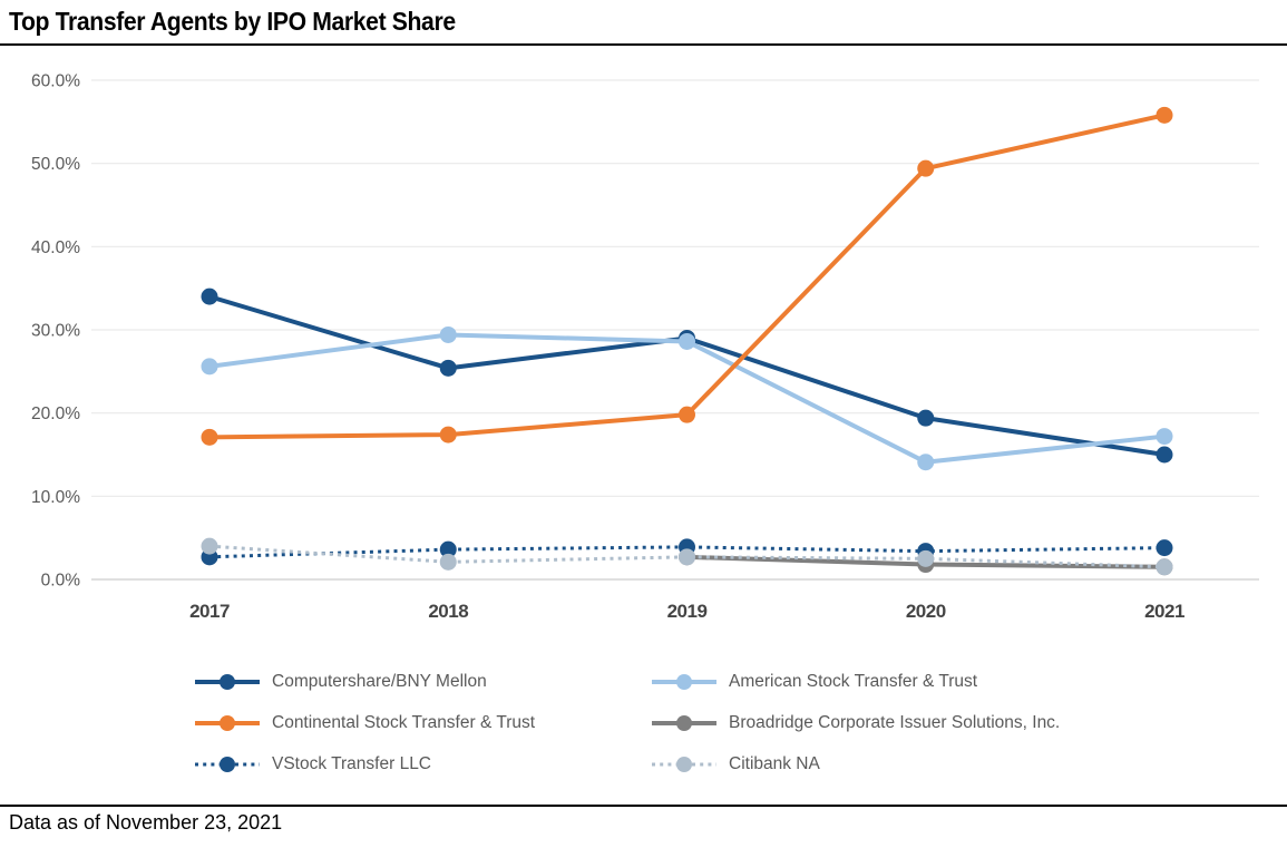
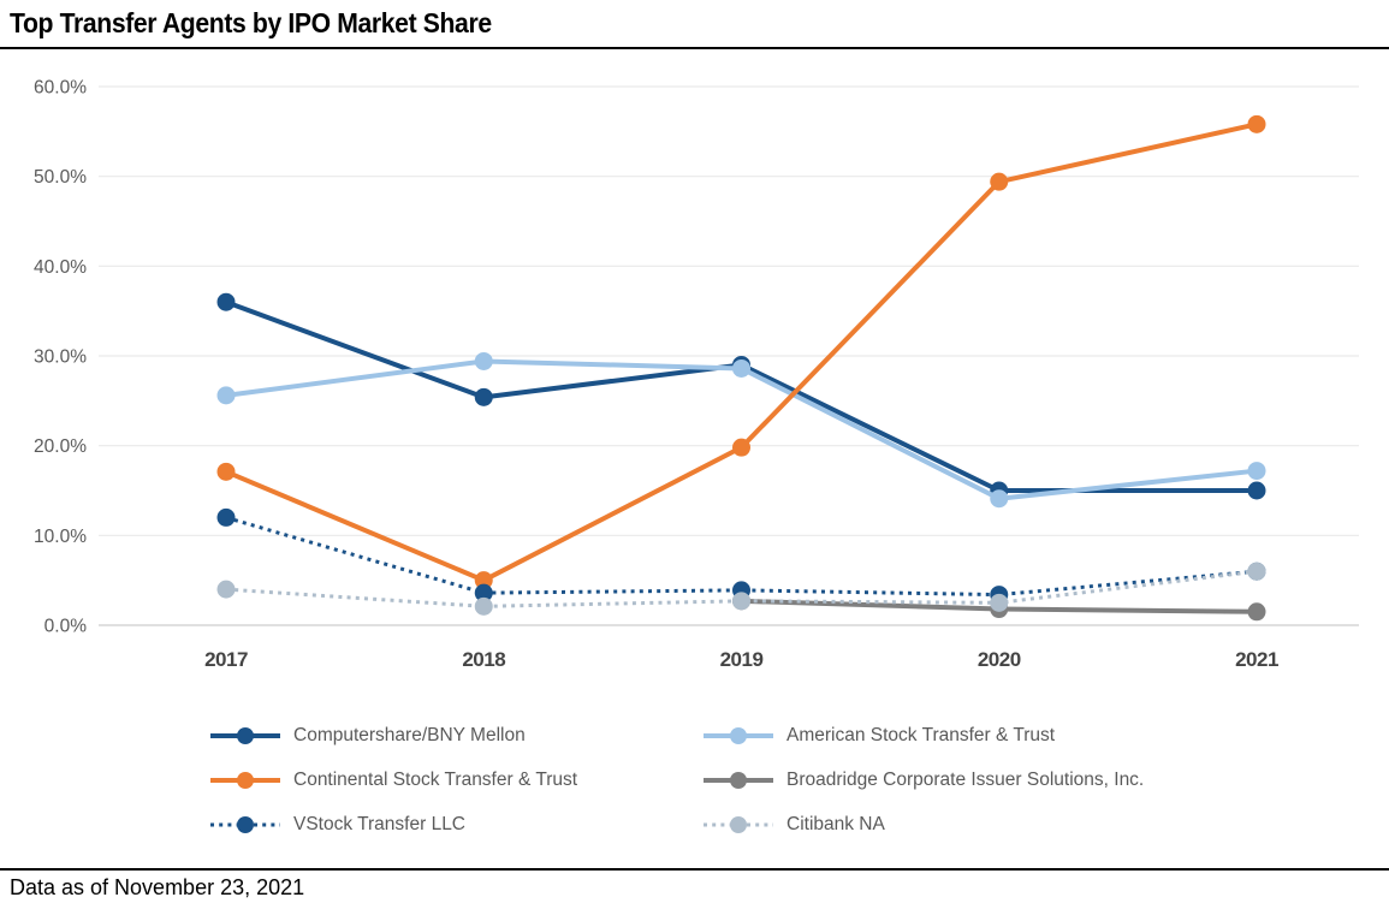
Computershare/BNY Mellon/2017: 34% -> 36%
VStock Transfer LLC/2017: 3% -> 12%
Continental Stock Transfer & Trust/2018: 17% -> 5%
Computershare/BNY Mellon/2020: 19% -> 15%
VStock Transfer LLC/2021: 4% -> 6%
Citibank NA/2021: 2% -> 6%
